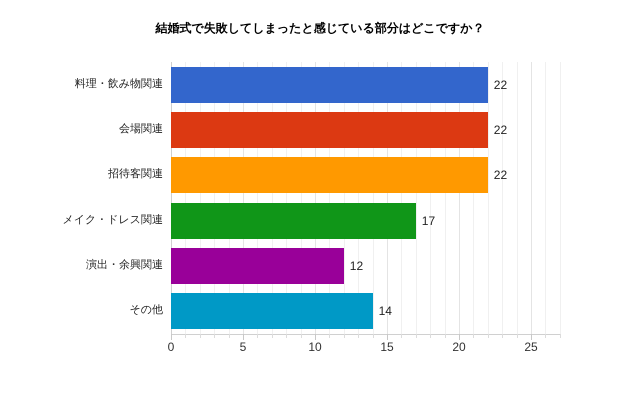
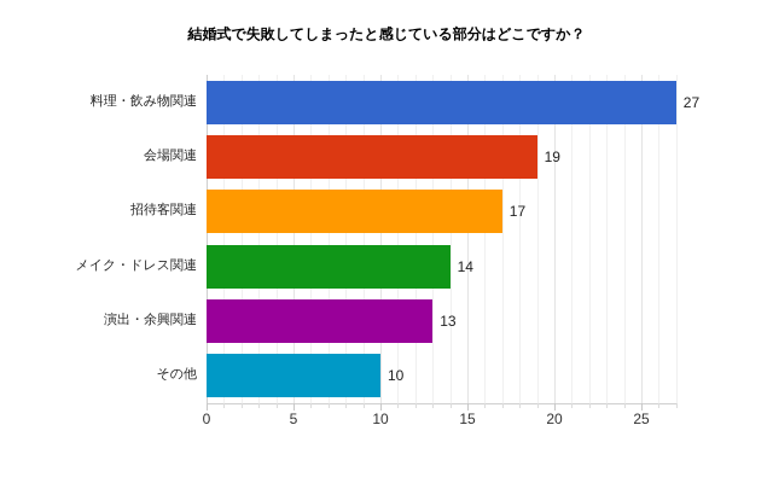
料理・飲み物関連: 22 -> 27
会場関連: 22 -> 19
招待客関連: 22 -> 17
メイク・ドレス関連: 17 -> 14
演出・余興関連: 12 -> 13
その他: 14 -> 10
